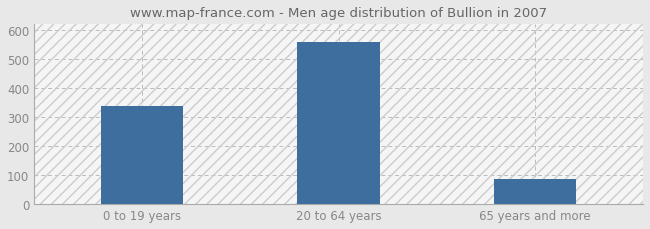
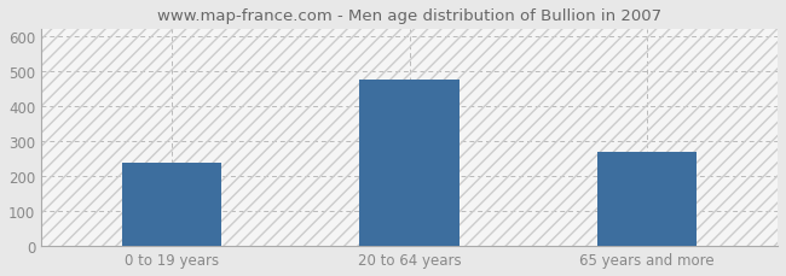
0 to 19 years: 338 -> 240
20 to 64 years: 560 -> 475
65 years and more: 87 -> 270
